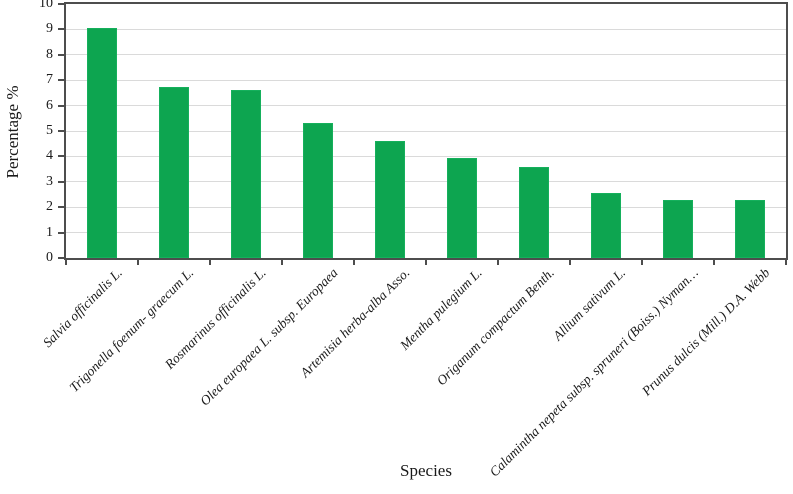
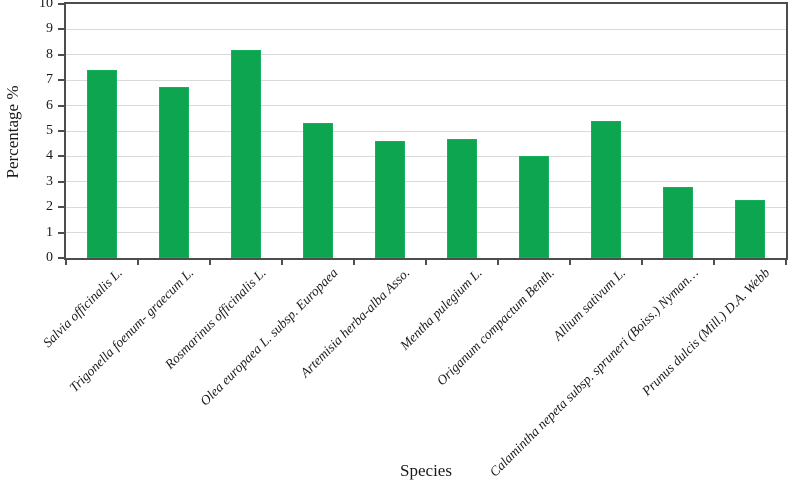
Salvia officinalis L.: 9.1 -> 7.4
Rosmarinus officinalis L.: 6.6 -> 8.2
Mentha pulegium L.: 4.0 -> 4.7
Origanum compactum Benth.: 3.6 -> 4.0
Allium sativum L.: 2.5 -> 5.4
Calamintha nepeta subsp. spruneri (Boiss.) Nyman…: 2.3 -> 2.8
